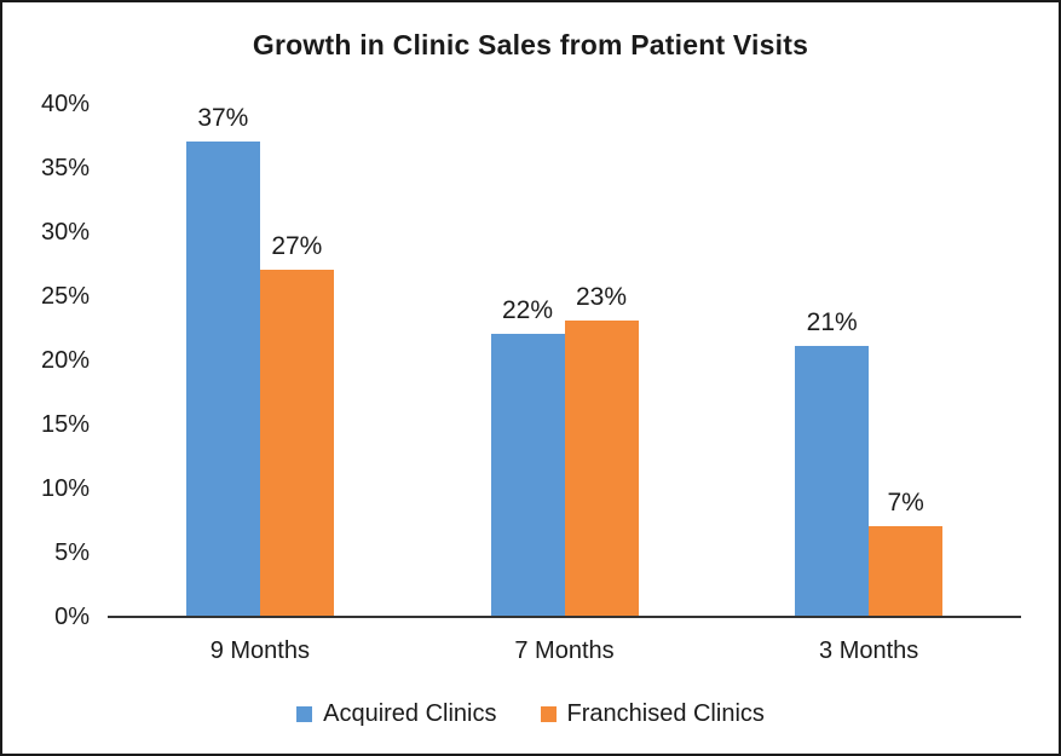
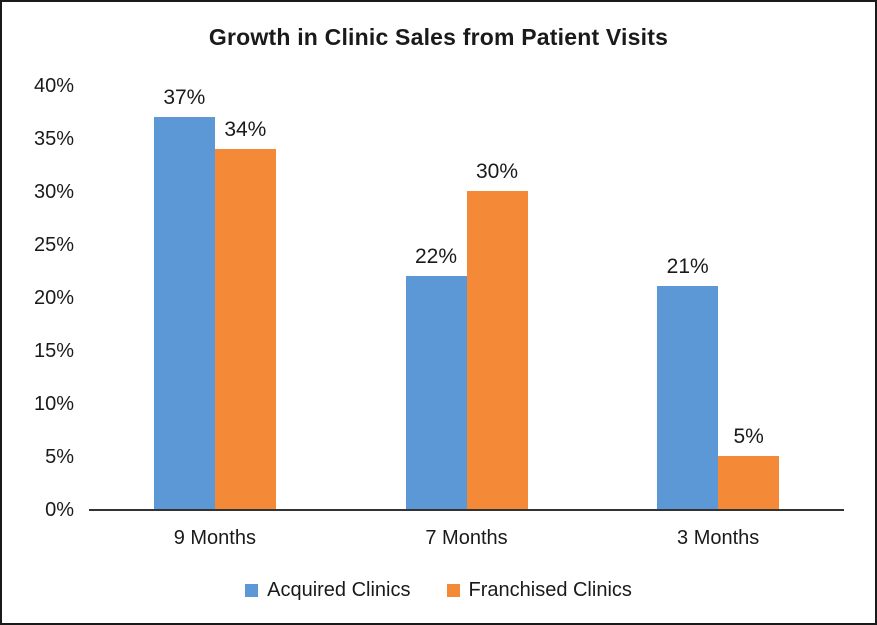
Franchised Clinics/9 Months: 27% -> 34%
Franchised Clinics/7 Months: 23% -> 30%
Franchised Clinics/3 Months: 7% -> 5%
